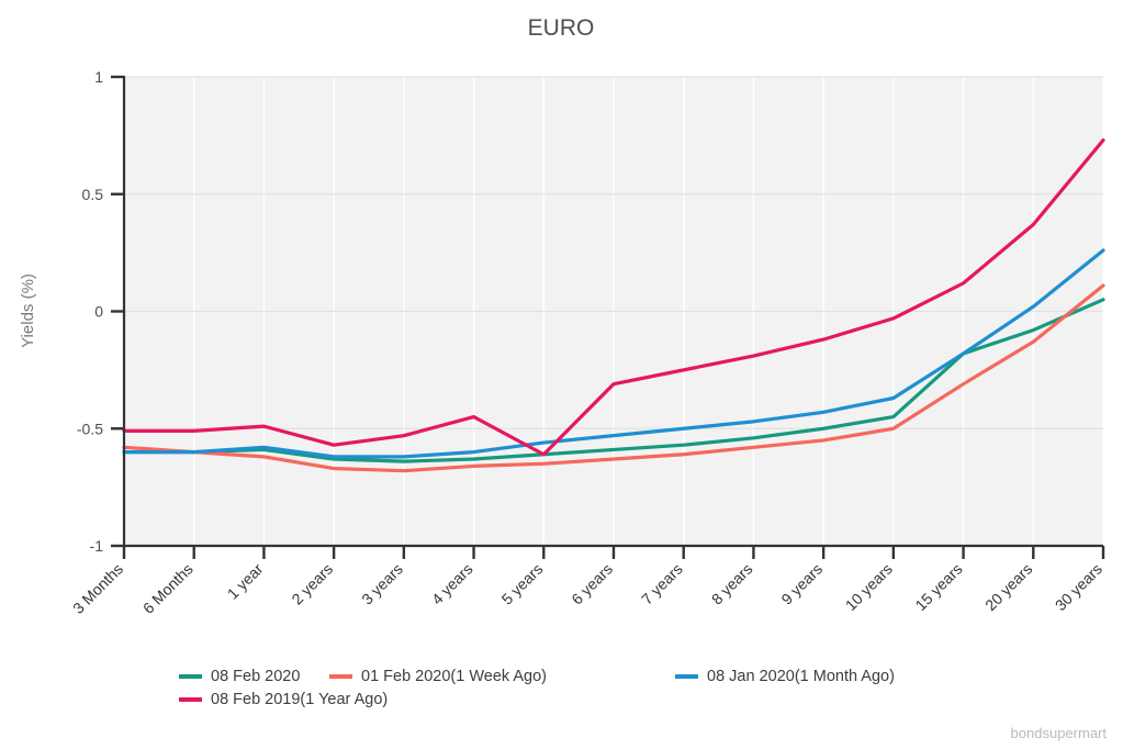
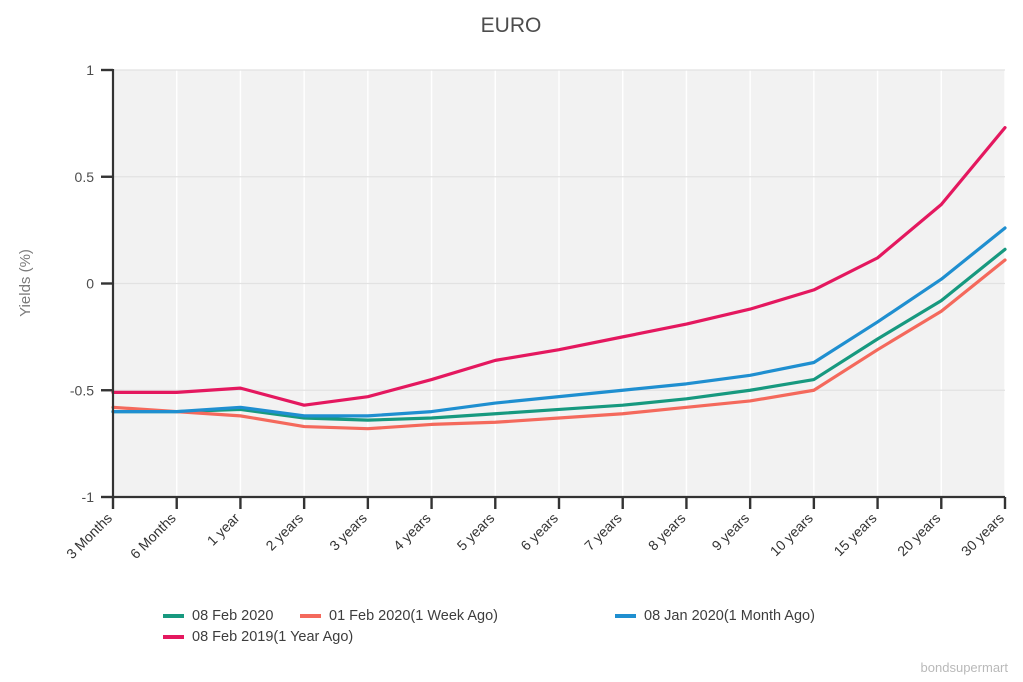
08 Feb 2019(1 Year Ago)/5 years: -0.61 -> -0.36
08 Feb 2020/15 years: -0.18 -> -0.26
08 Feb 2020/30 years: 0.05 -> 0.16
